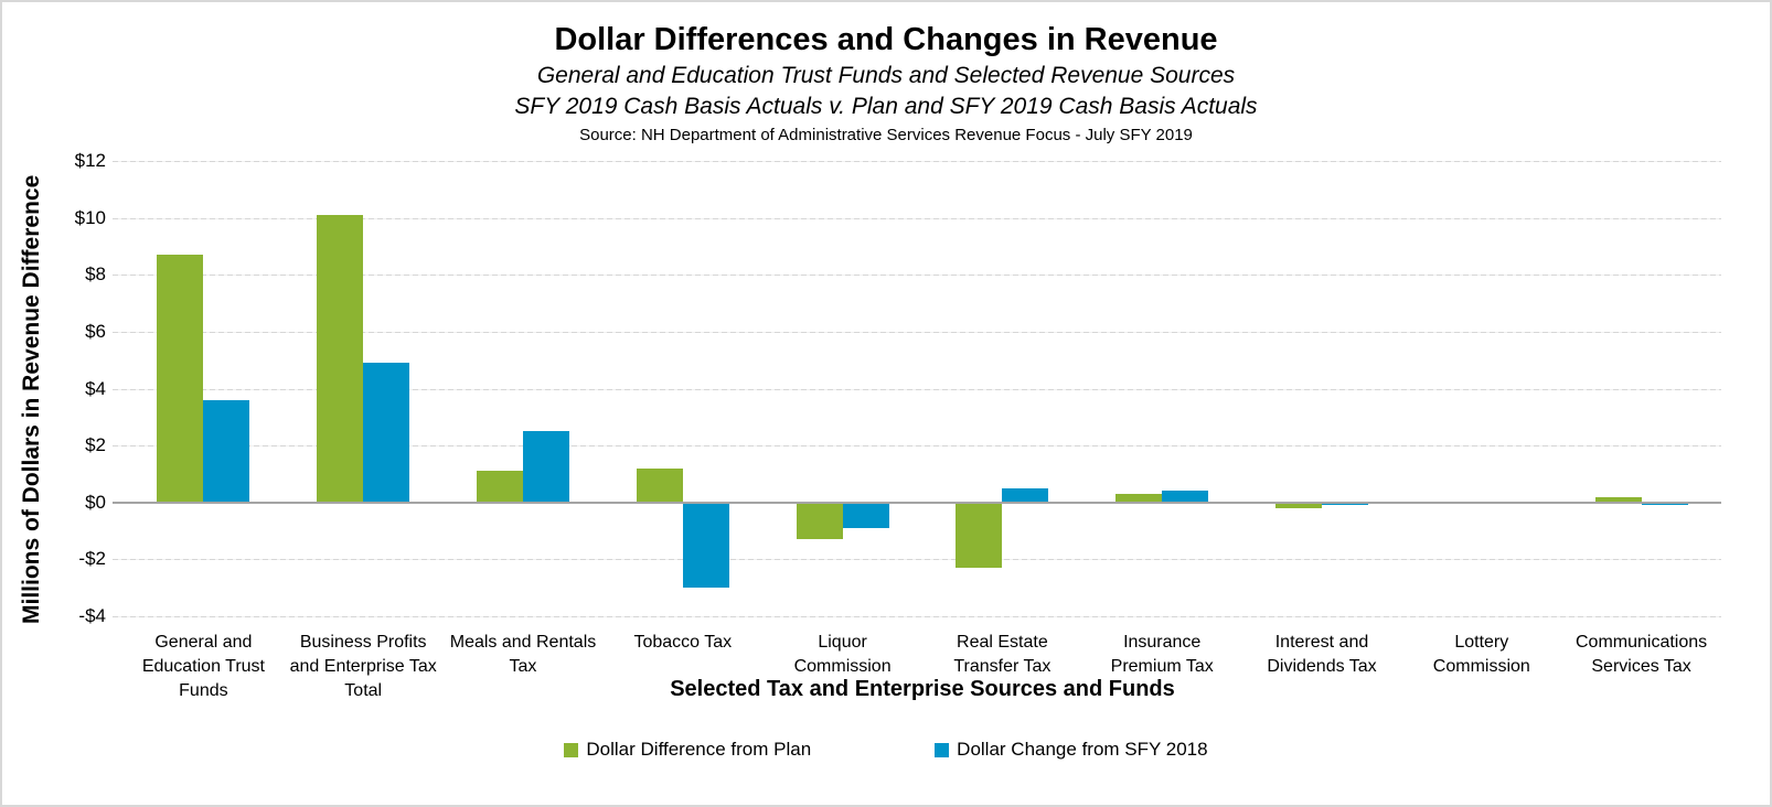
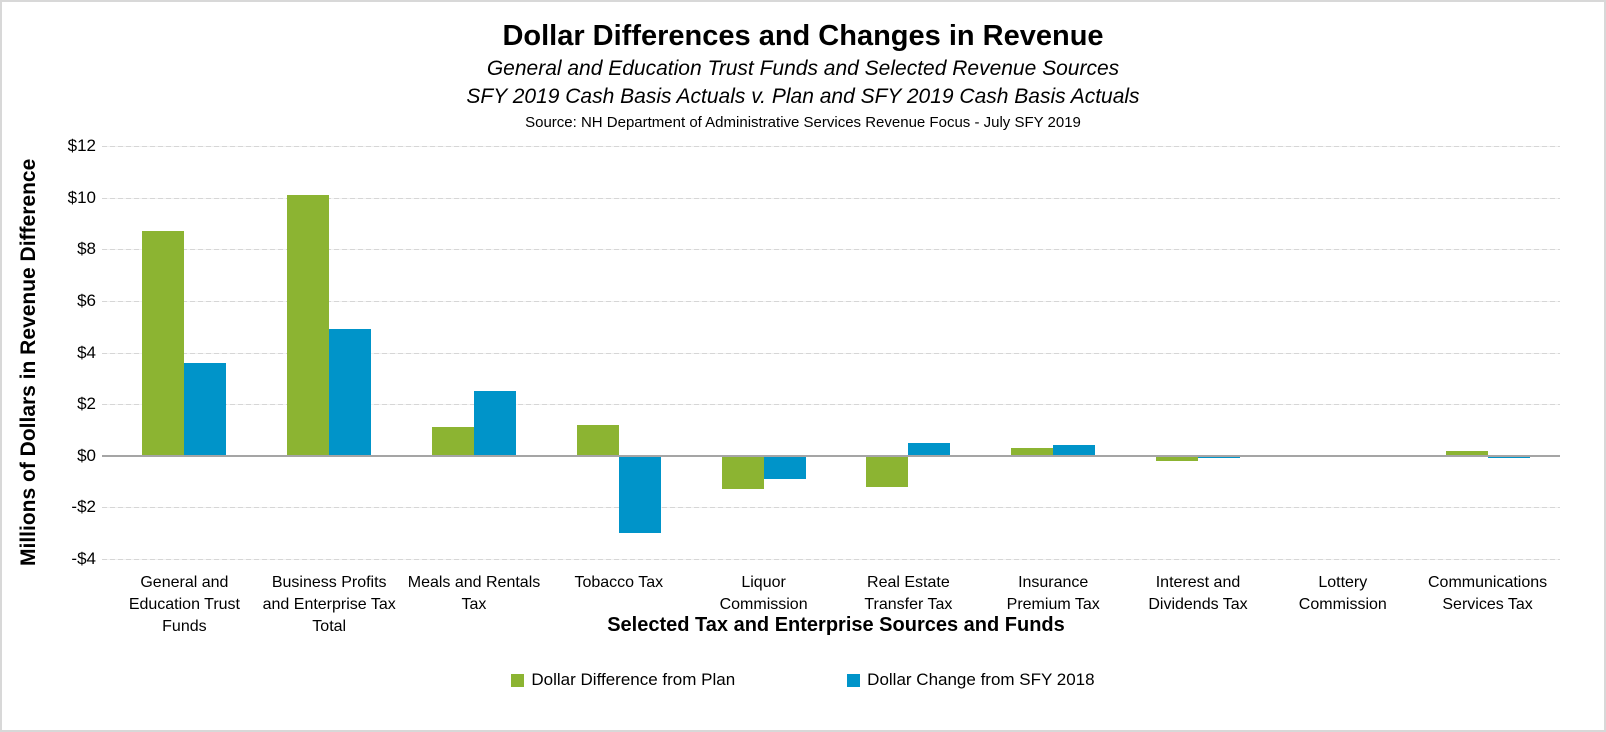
Dollar Difference from Plan/Real Estate Transfer Tax: -$2.3 -> -$1.2
